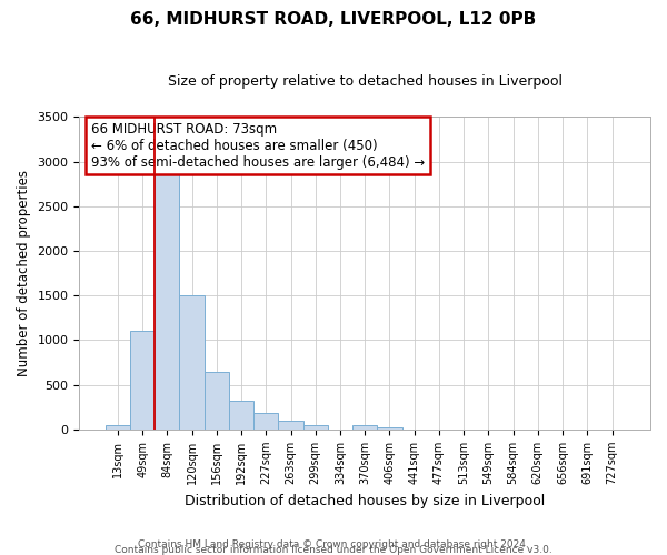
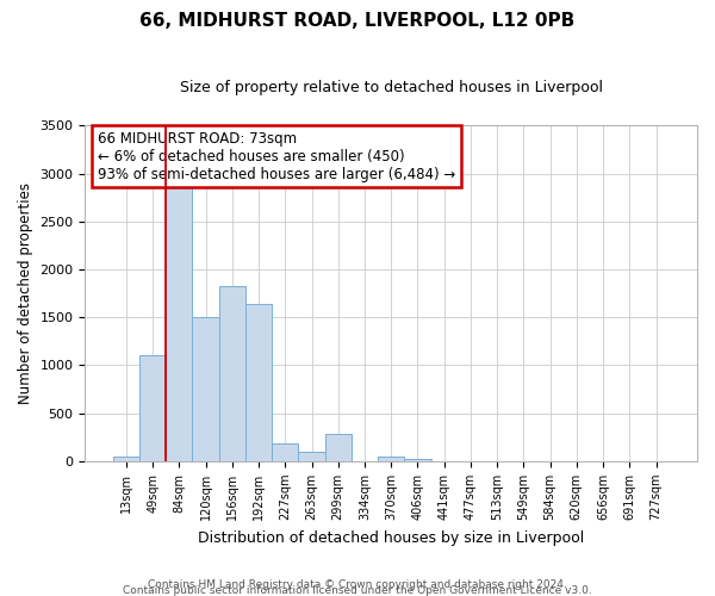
156sqm: 650 -> 1820
192sqm: 320 -> 1640
299sqm: 50 -> 280
